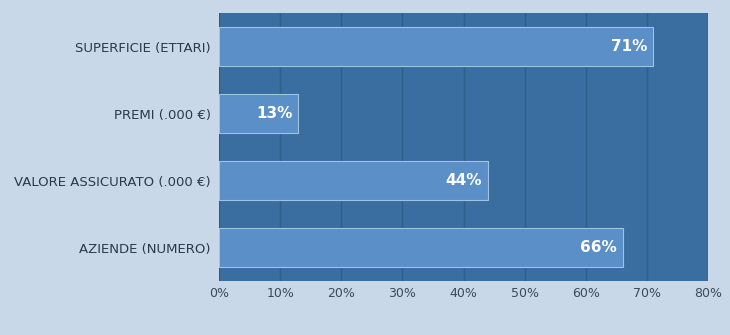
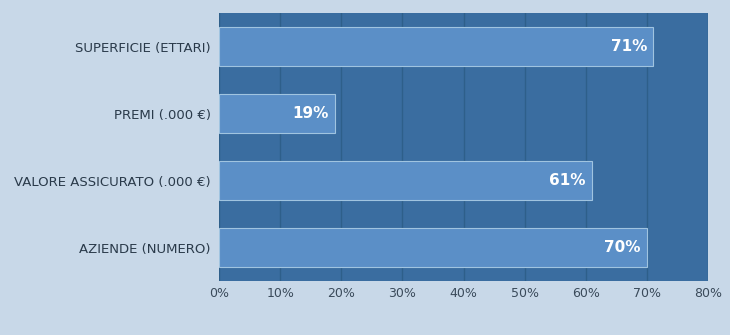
PREMI (.000 €): 13% -> 19%
VALORE ASSICURATO (.000 €): 44% -> 61%
AZIENDE (NUMERO): 66% -> 70%
